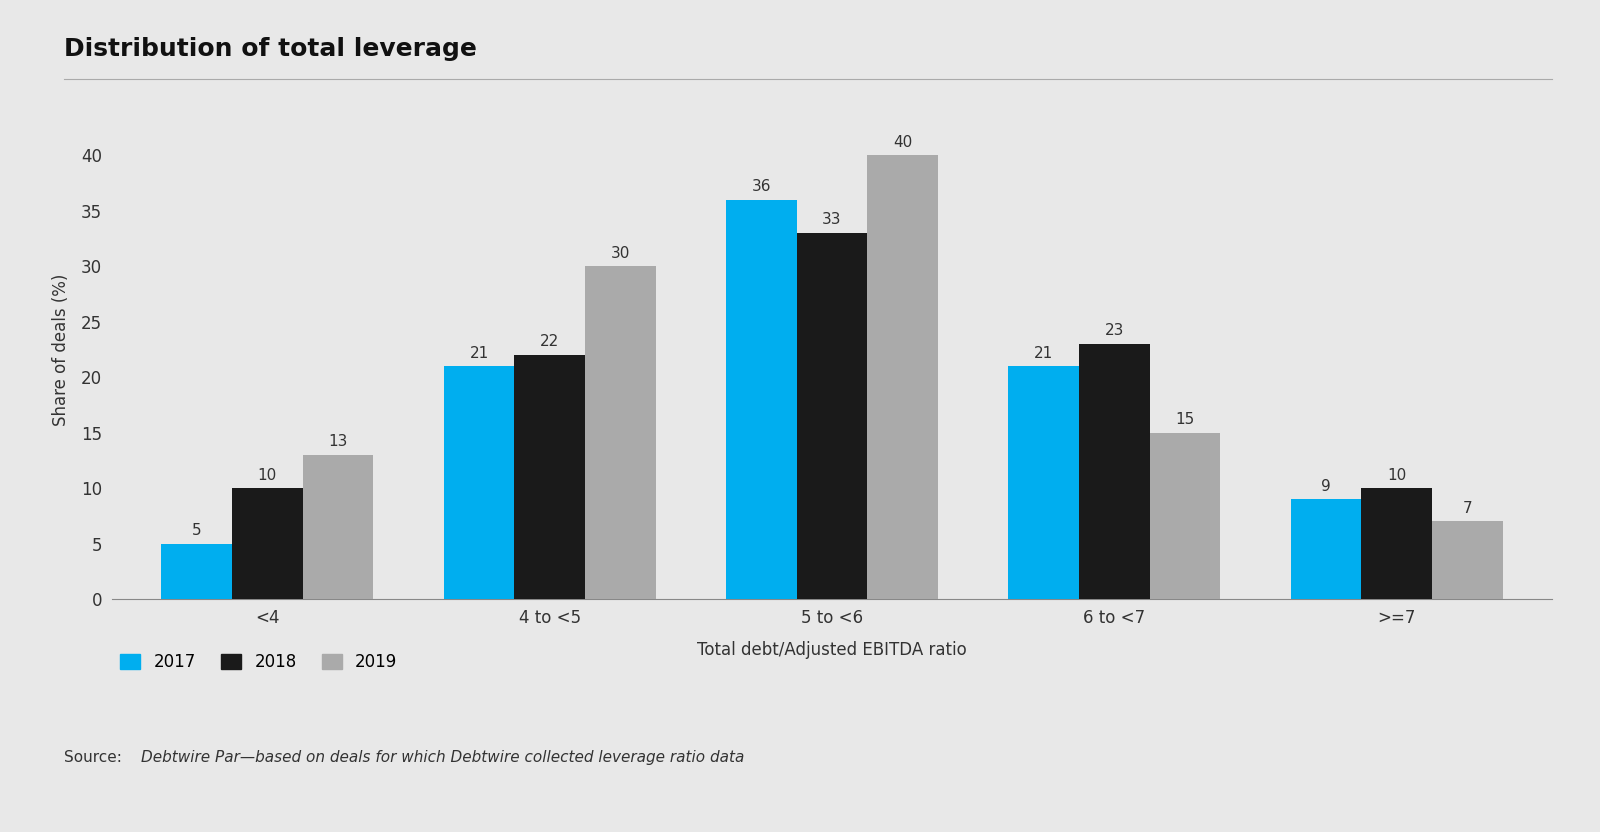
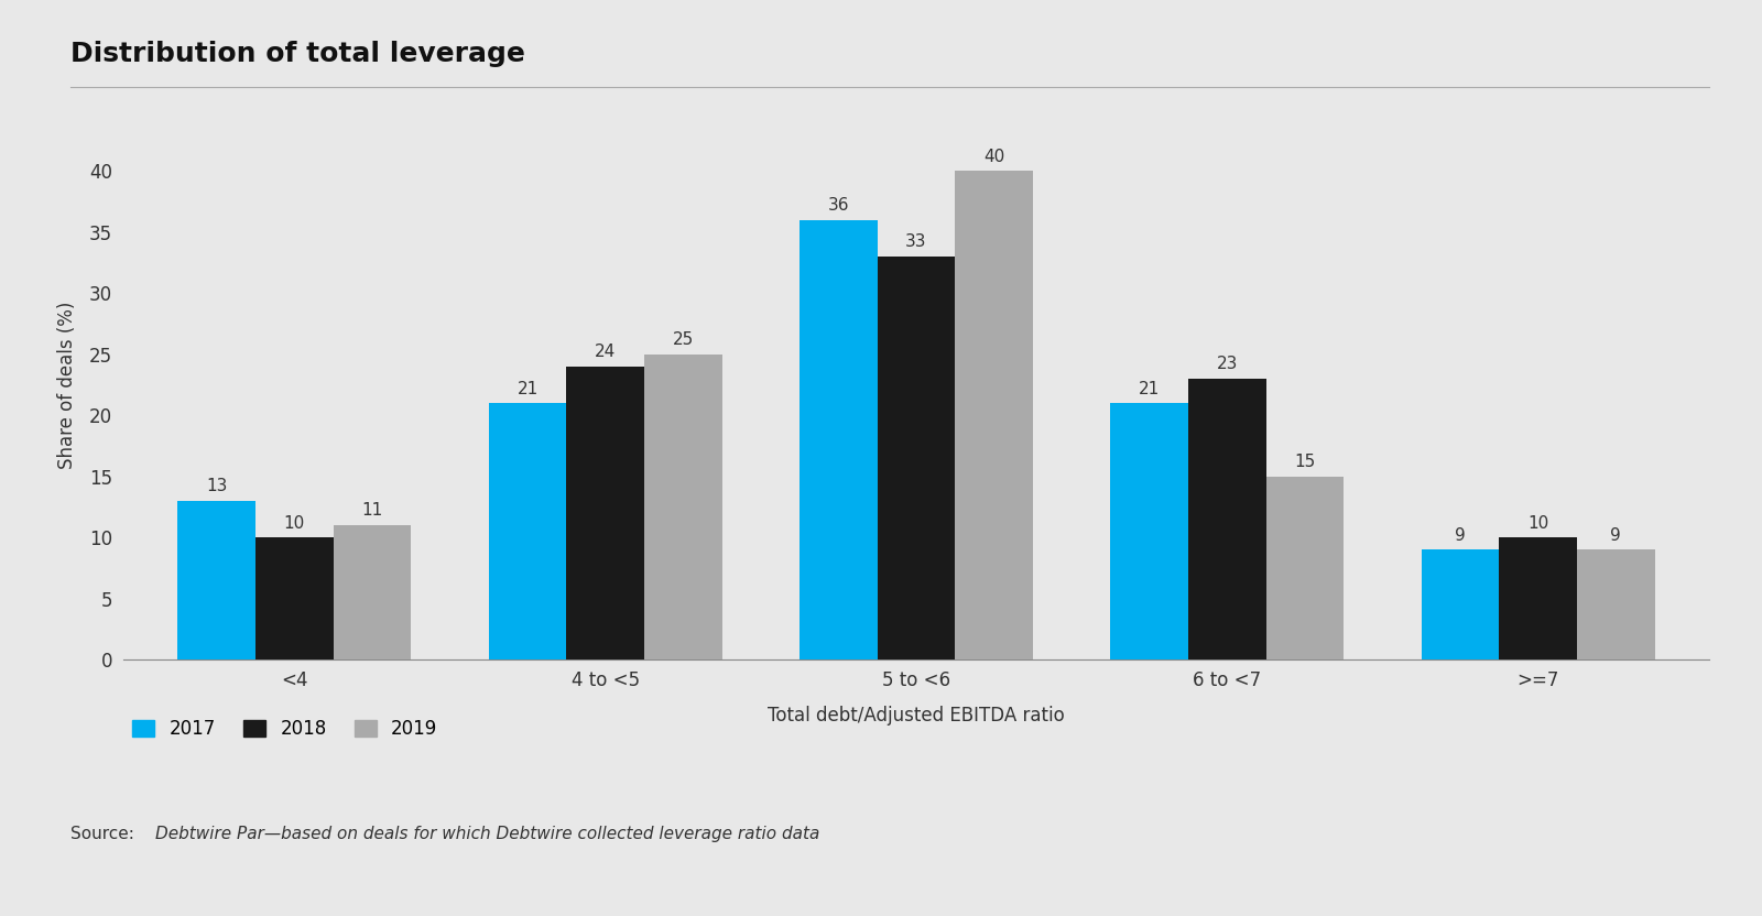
2017/<4: 5 -> 13
2019/<4: 13 -> 11
2018/4 to <5: 22 -> 24
2019/4 to <5: 30 -> 25
2019/>=7: 7 -> 9
